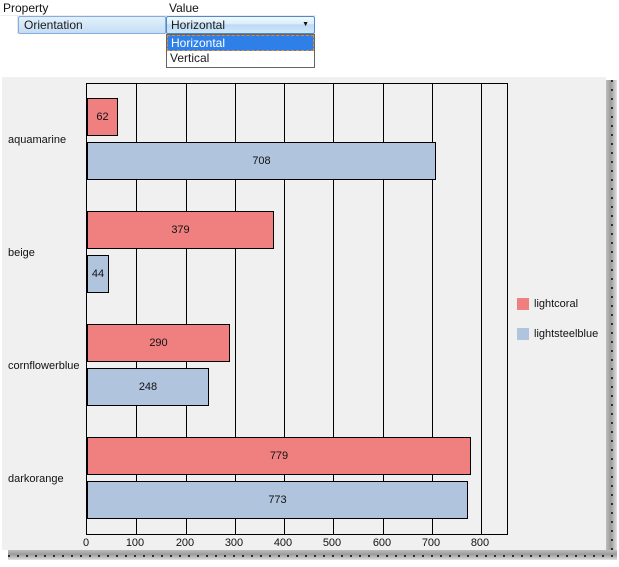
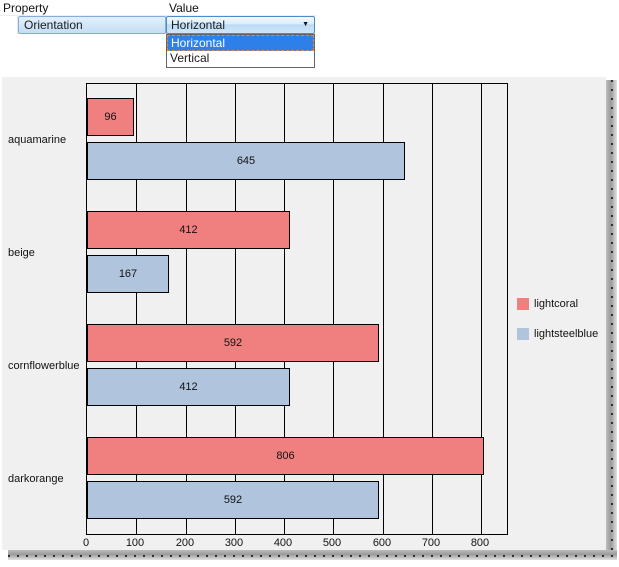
lightcoral/aquamarine: 62 -> 96
lightsteelblue/aquamarine: 708 -> 645
lightcoral/beige: 379 -> 412
lightsteelblue/beige: 44 -> 167
lightcoral/cornflowerblue: 290 -> 592
lightsteelblue/cornflowerblue: 248 -> 412
lightcoral/darkorange: 779 -> 806
lightsteelblue/darkorange: 773 -> 592
